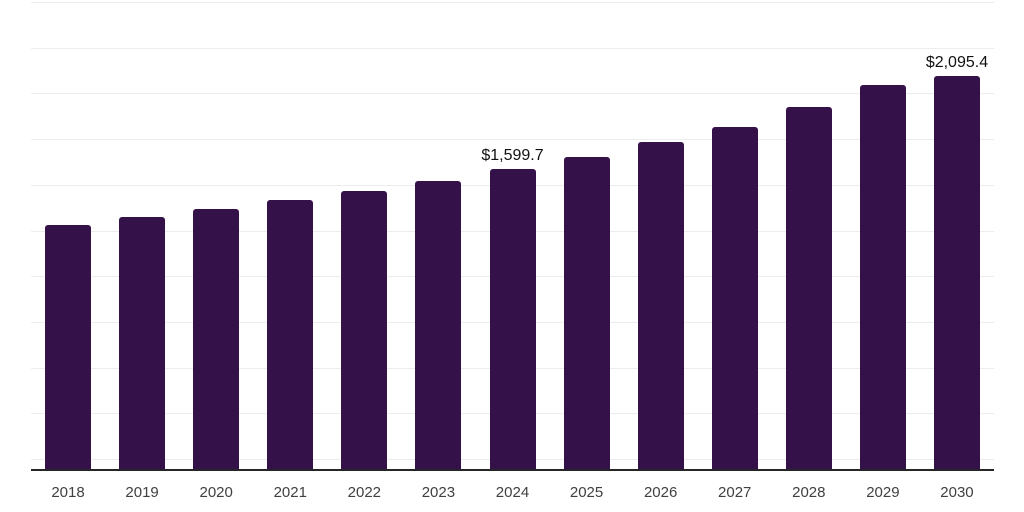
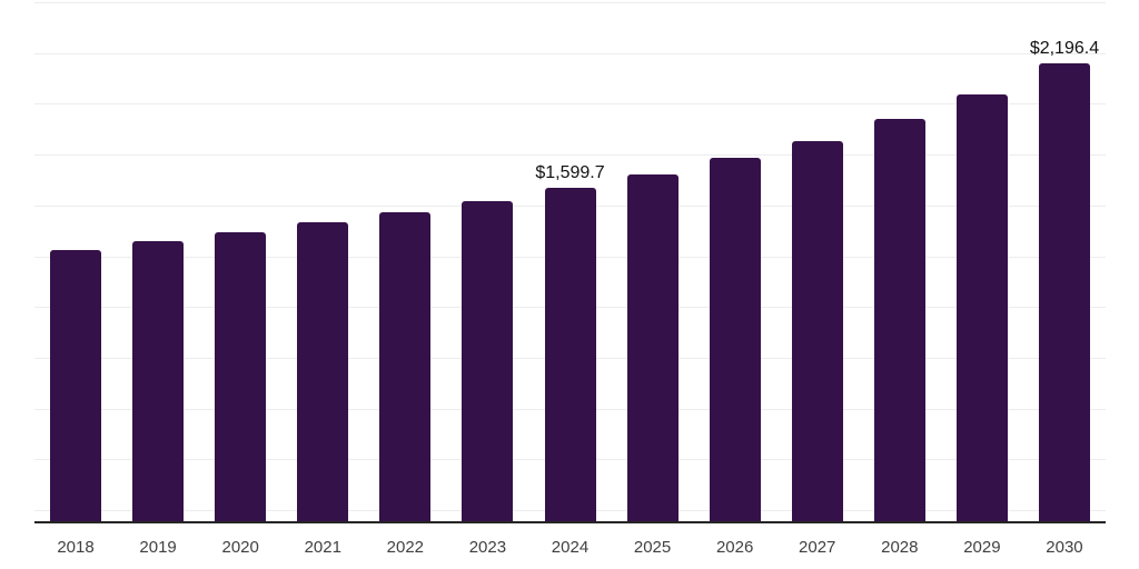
2030: $2,095.4 -> $2,196.4
